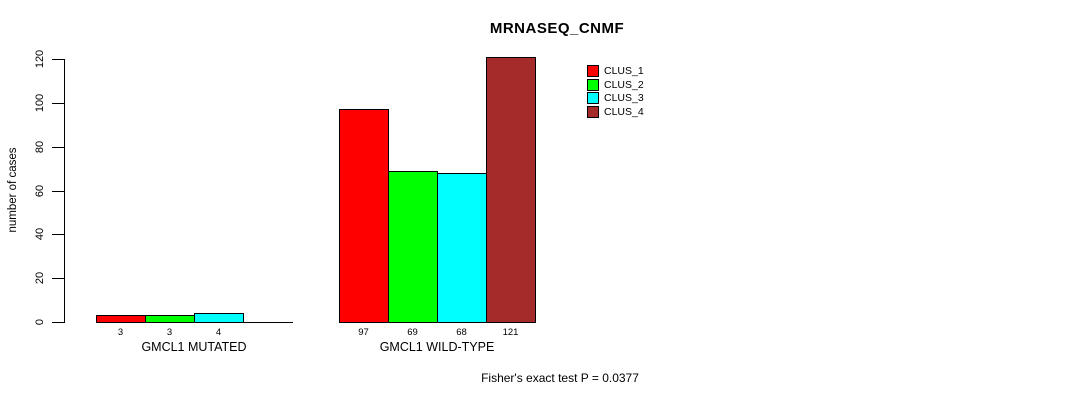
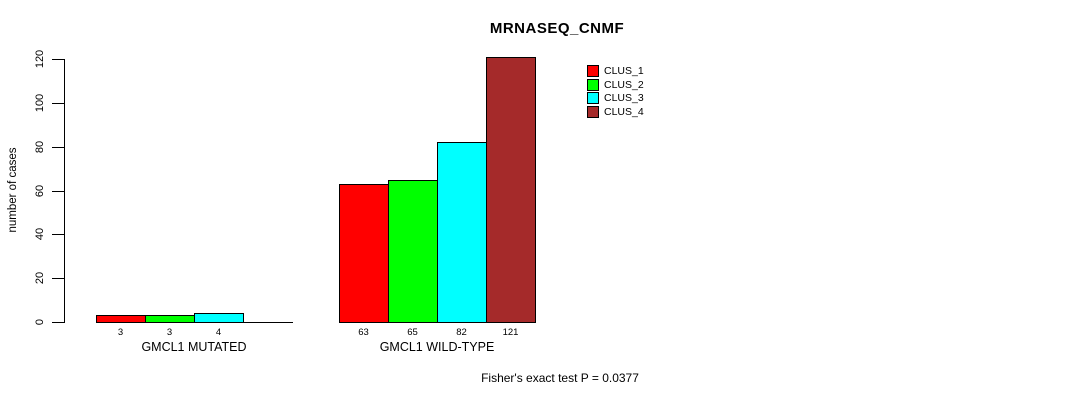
CLUS_1/GMCL1 WILD-TYPE: 97 -> 63
CLUS_2/GMCL1 WILD-TYPE: 69 -> 65
CLUS_3/GMCL1 WILD-TYPE: 68 -> 82
